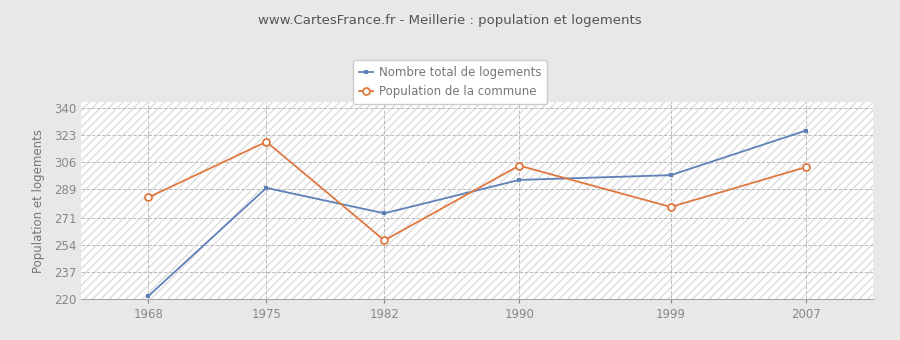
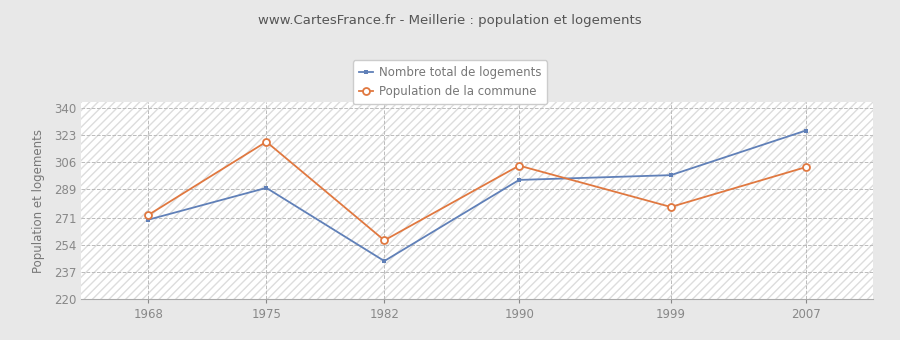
Nombre total de logements/1968: 222 -> 270
Population de la commune/1968: 284 -> 273
Nombre total de logements/1982: 274 -> 244
